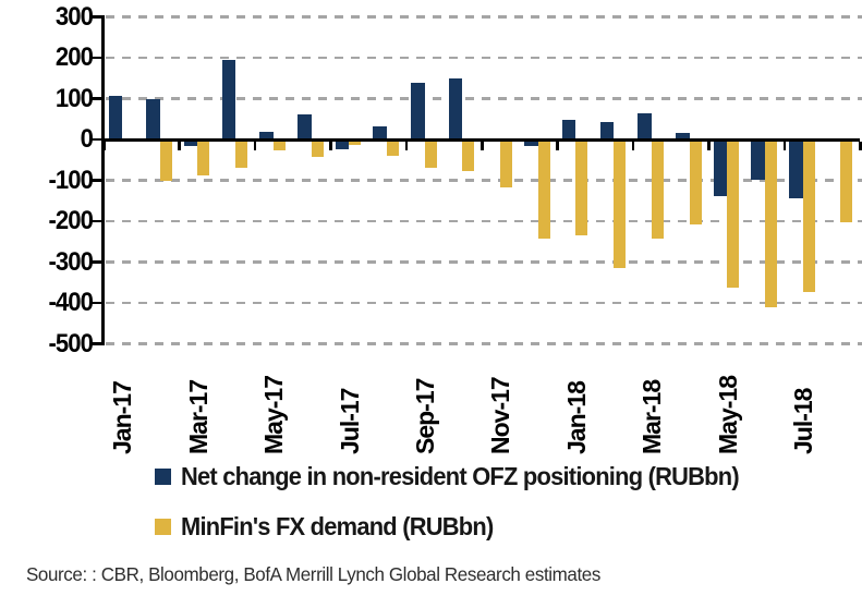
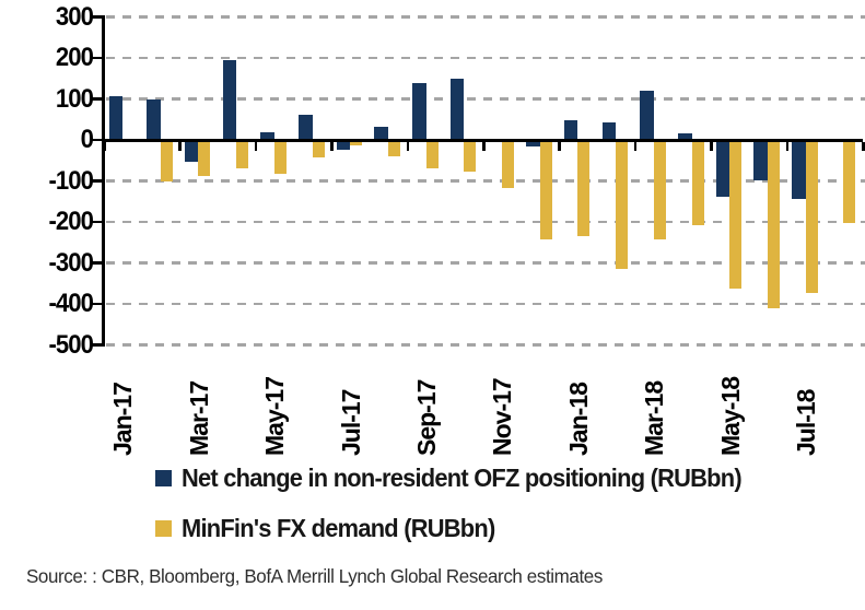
Net change in non-resident OFZ positioning (RUBbn)/Mar-17: -10 -> -50
MinFin's FX demand (RUBbn)/May-17: -20 -> -80
Net change in non-resident OFZ positioning (RUBbn)/Mar-18: 60 -> 120
